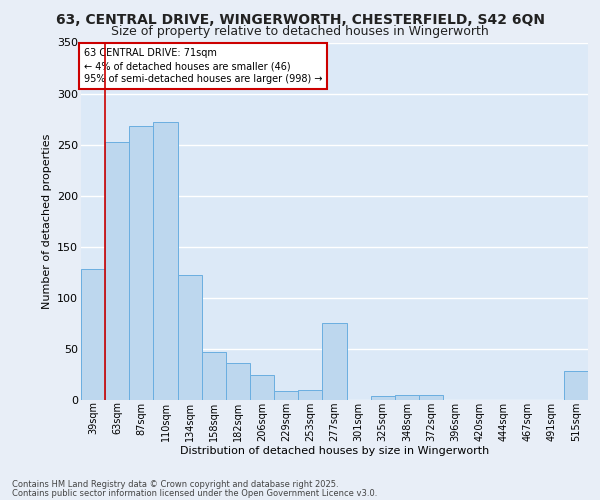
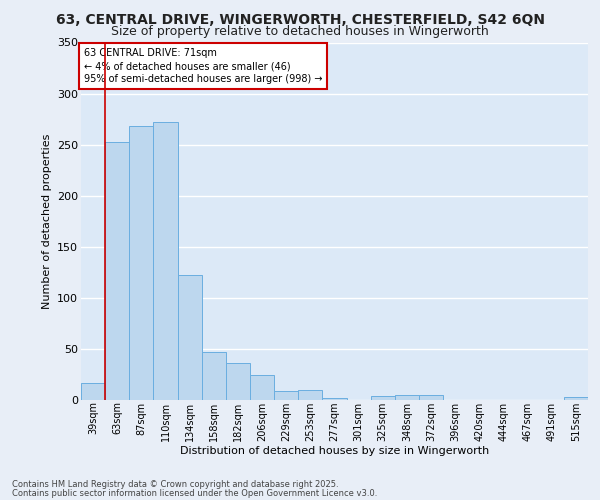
39sqm: 128 -> 17
277sqm: 75 -> 2
515sqm: 28 -> 3
